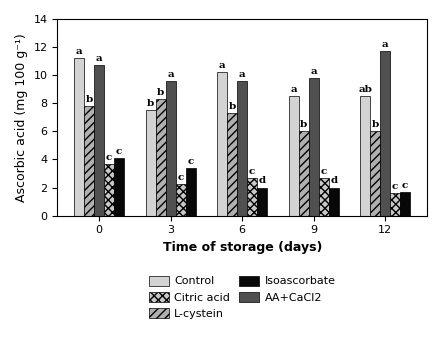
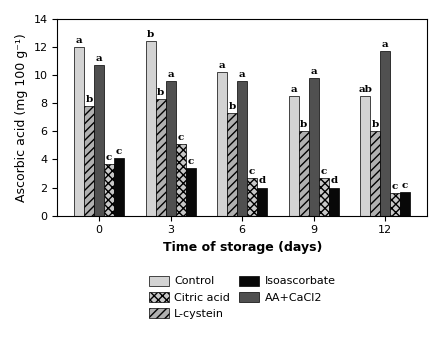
Control/0: 11.2 -> 12.0
Control/3: 7.5 -> 12.4
Citric acid/3: 2.2 -> 5.1
